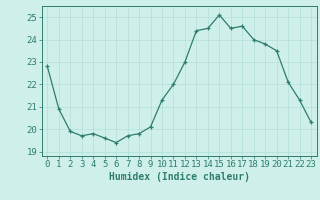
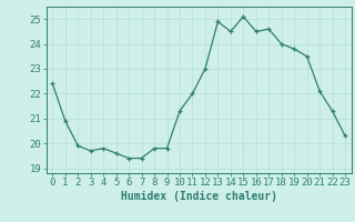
0: 22.8 -> 22.4
7: 19.7 -> 19.4
9: 20.1 -> 19.8
13: 24.4 -> 24.9
